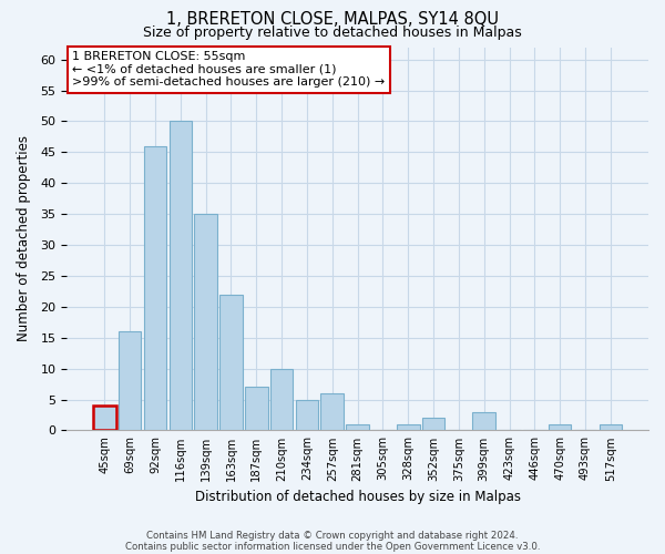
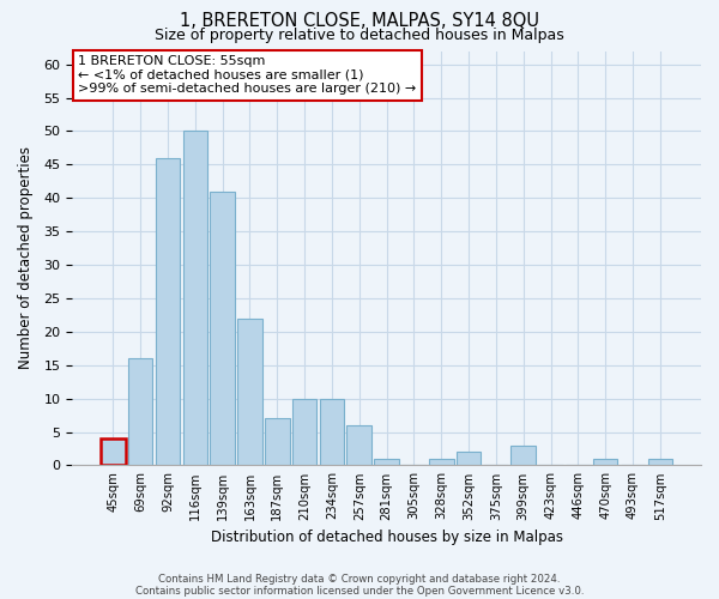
139sqm: 35 -> 41
234sqm: 5 -> 10
